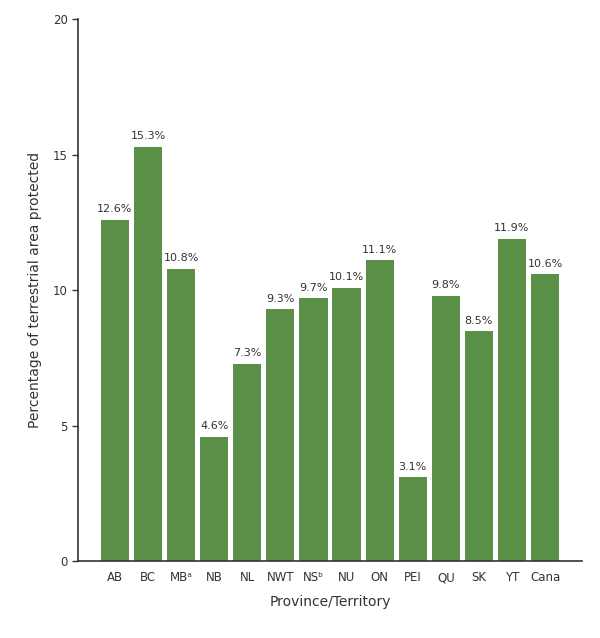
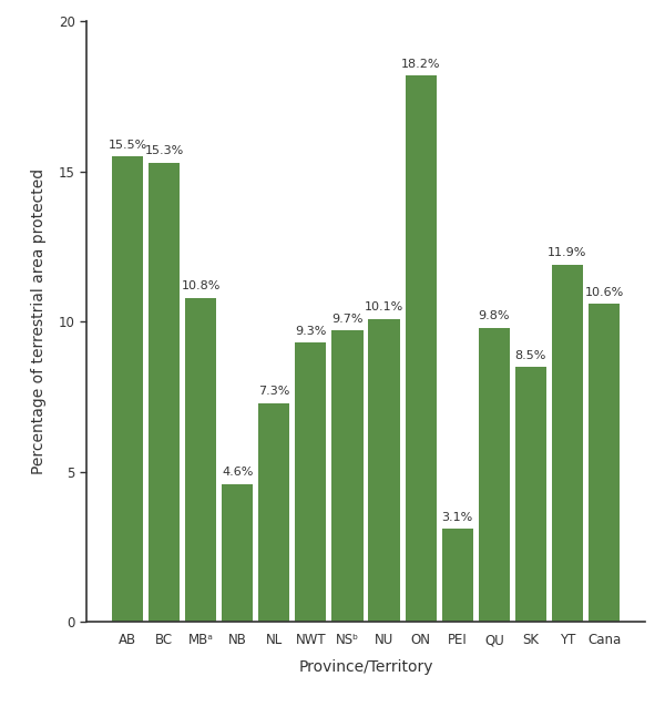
AB: 12.6% -> 15.5%
ON: 11.1% -> 18.2%
